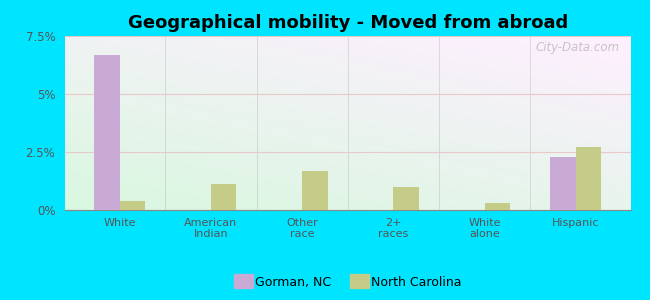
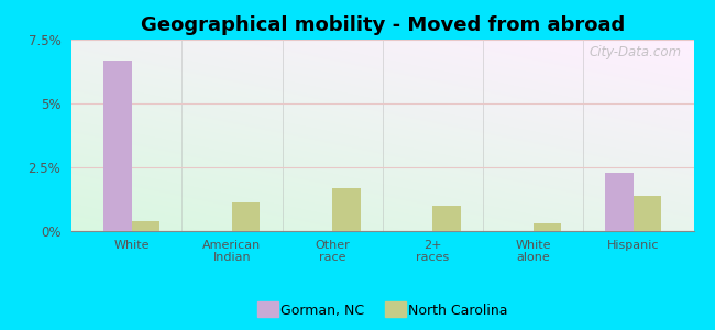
North Carolina/Hispanic: 2.7% -> 1.4%
